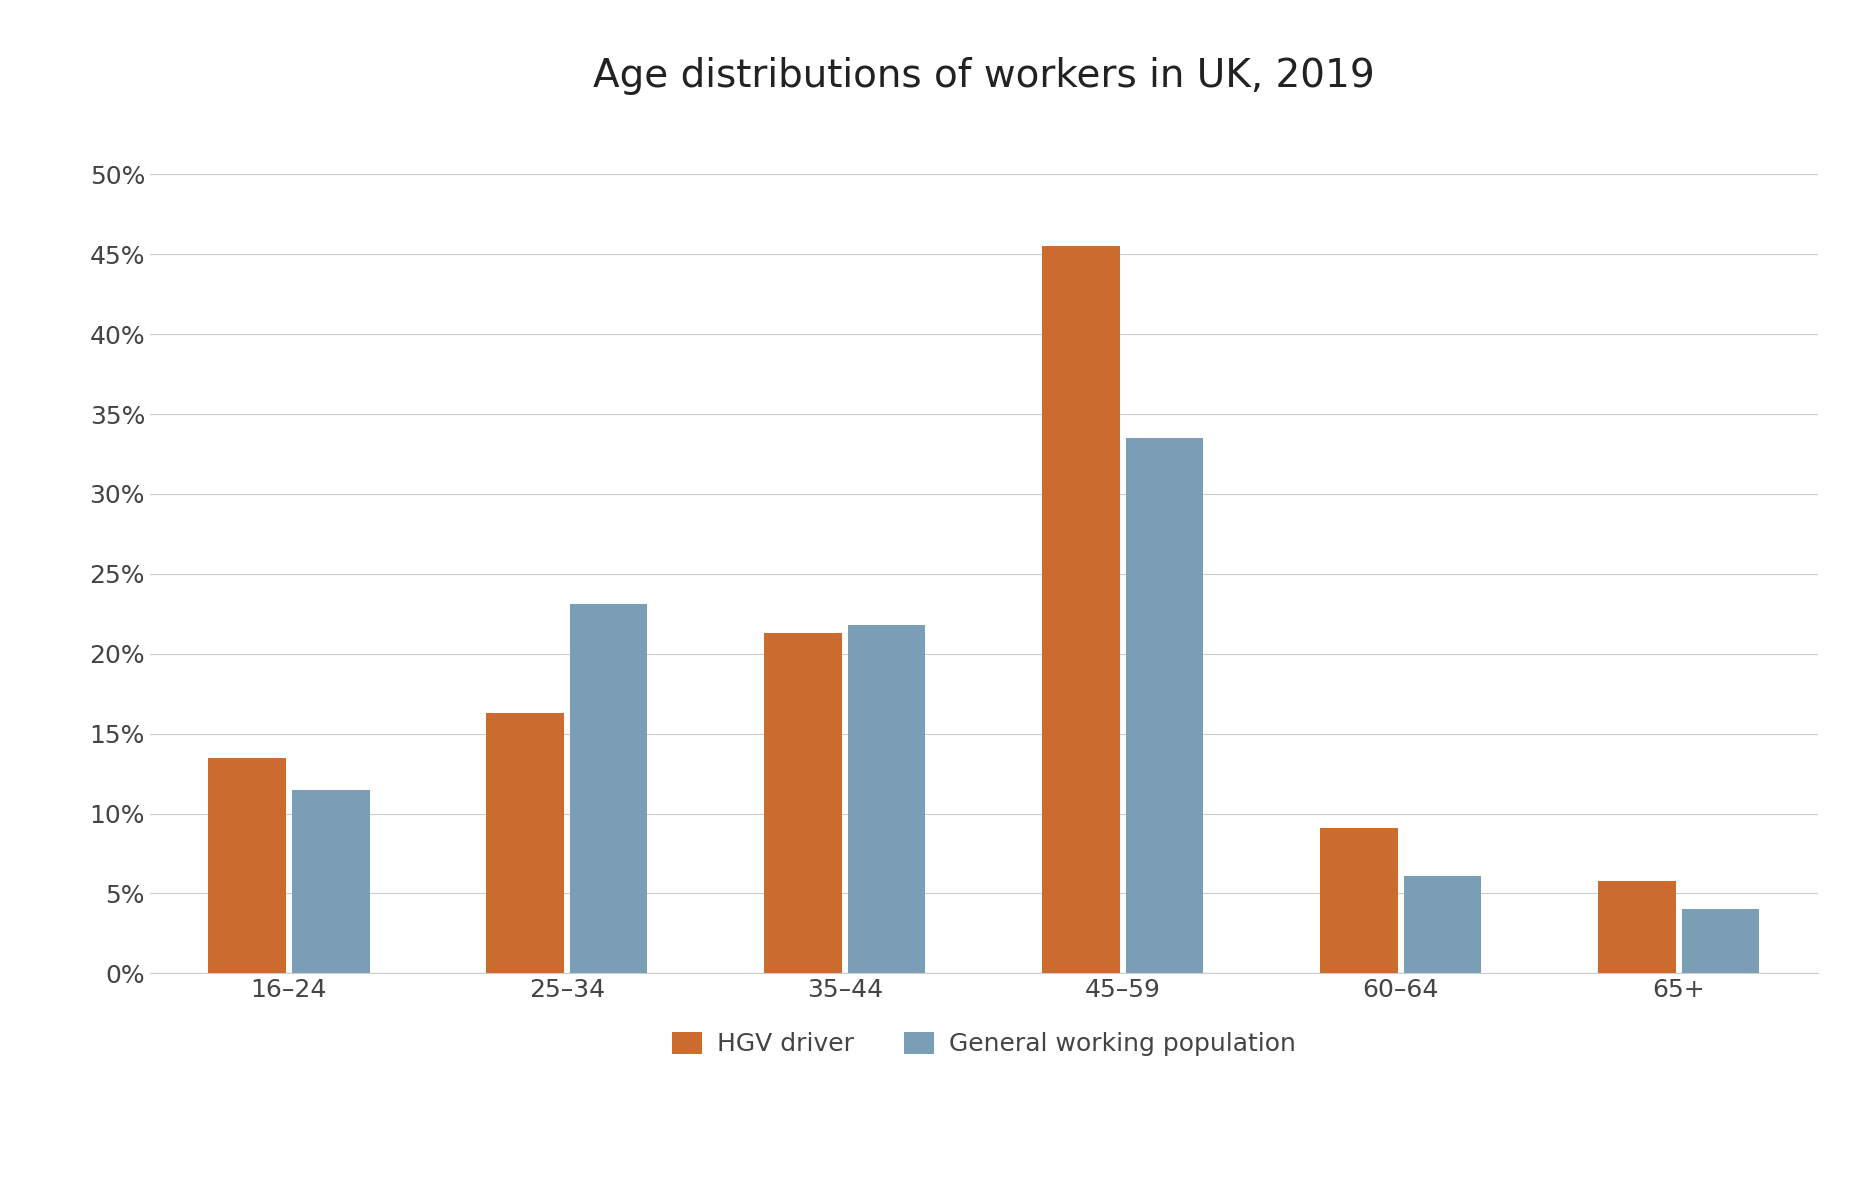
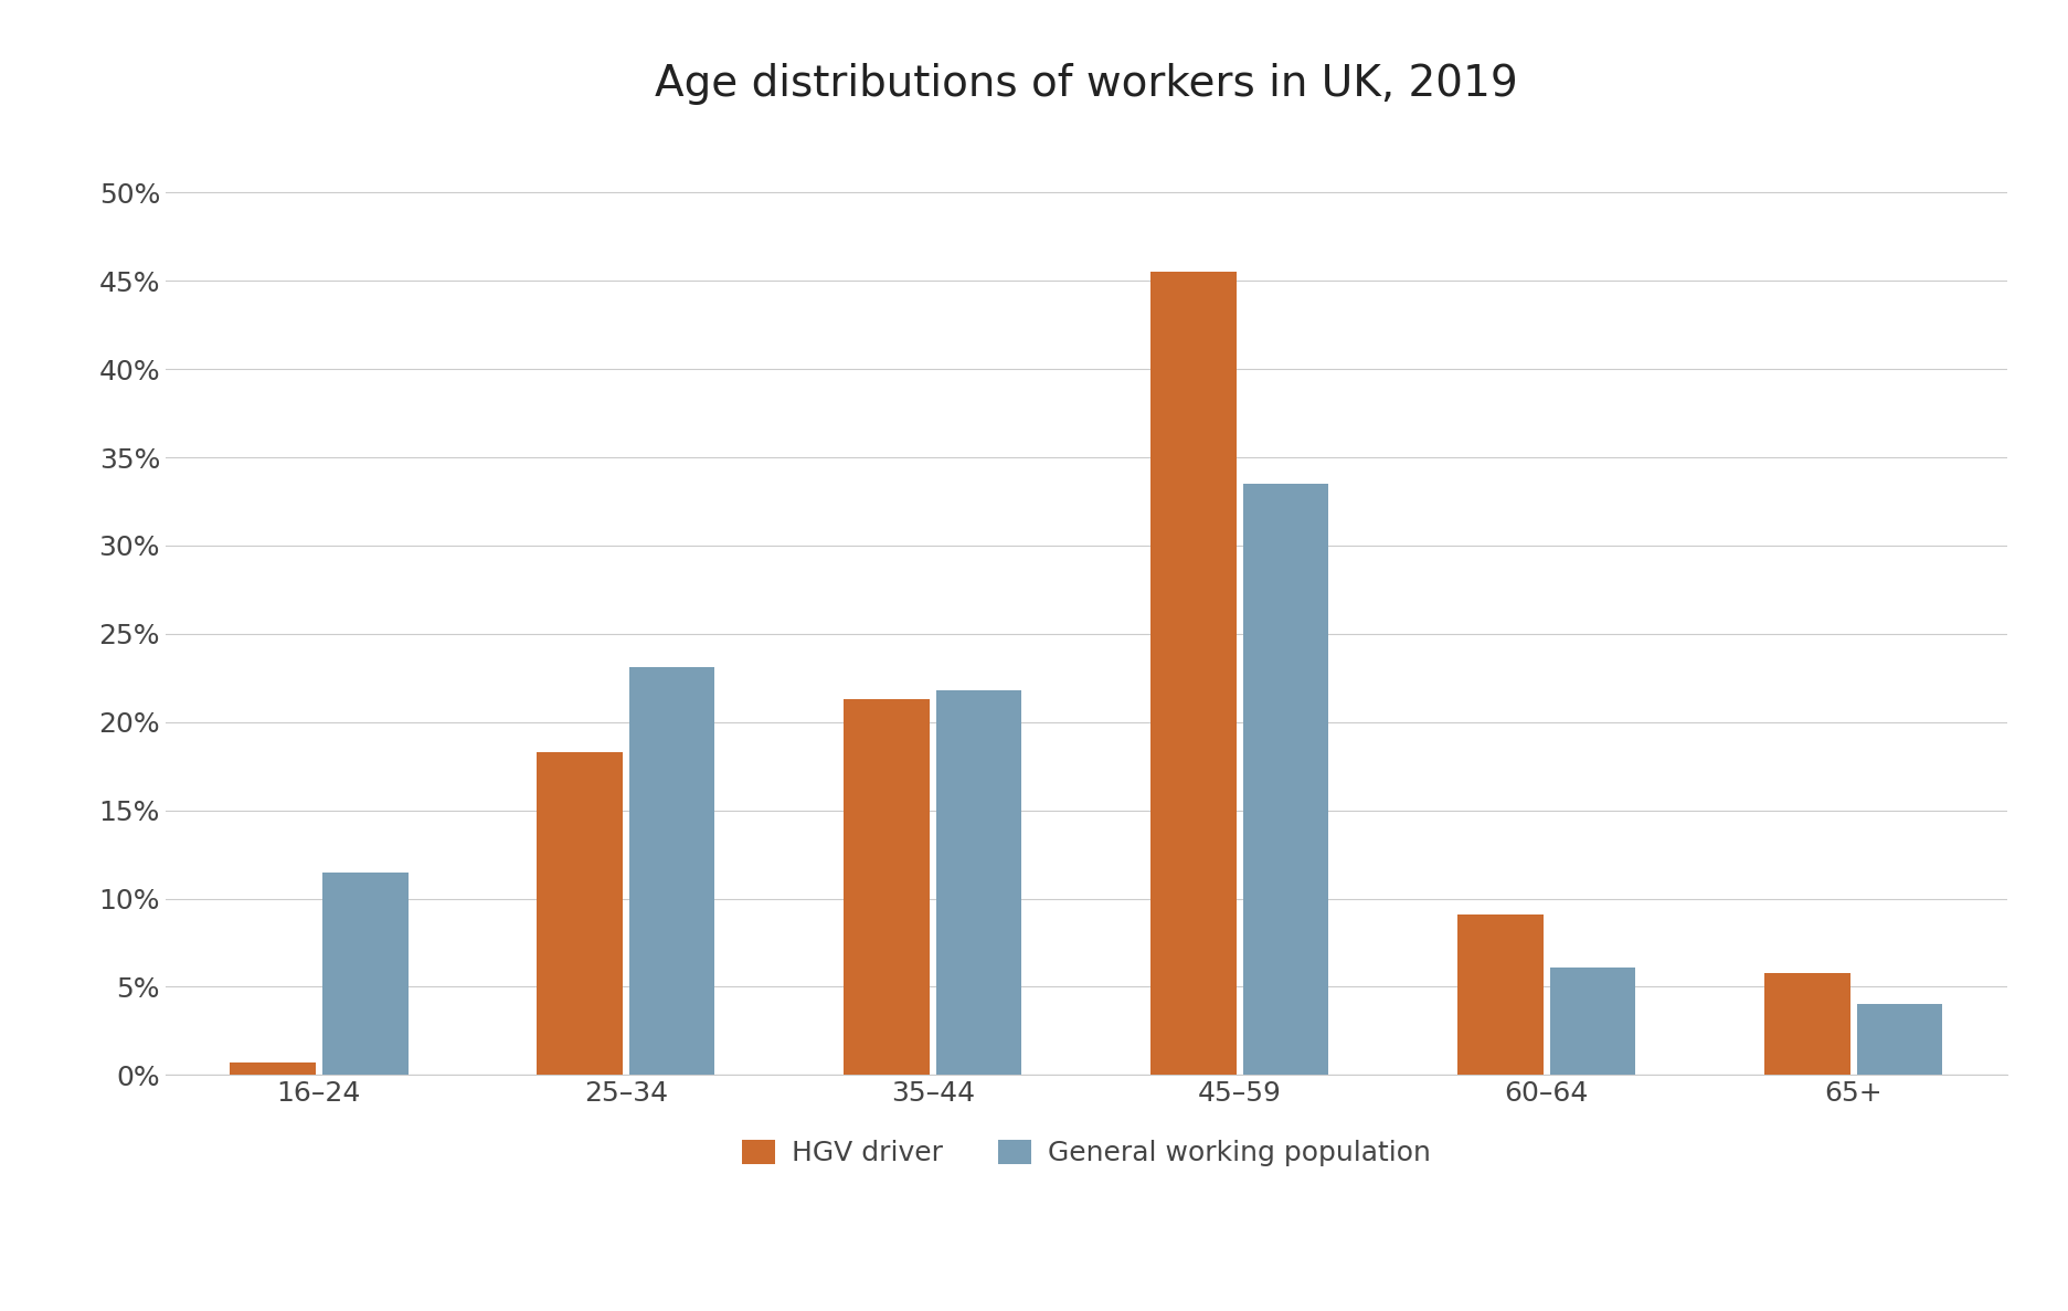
HGV driver/16–24: 13.5% -> 0.7%
HGV driver/25–34: 16.3% -> 18.3%
